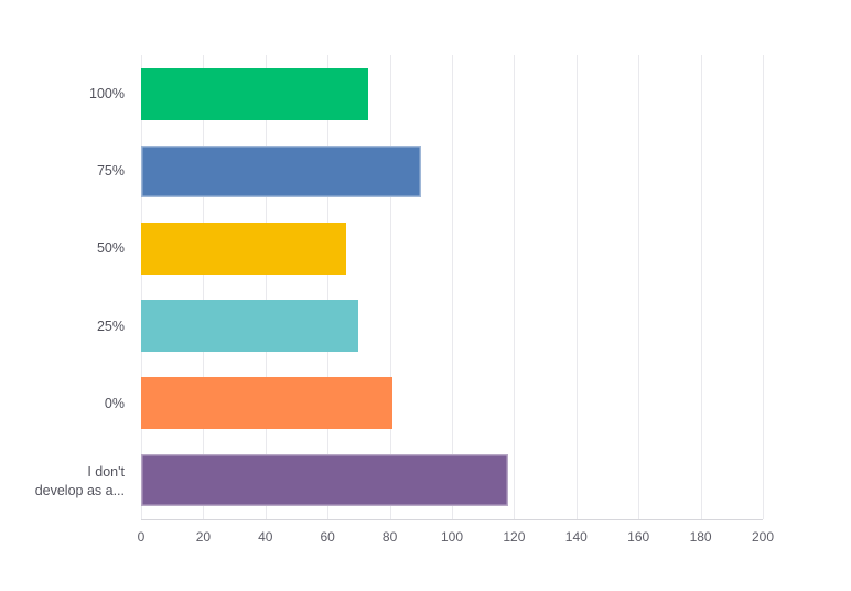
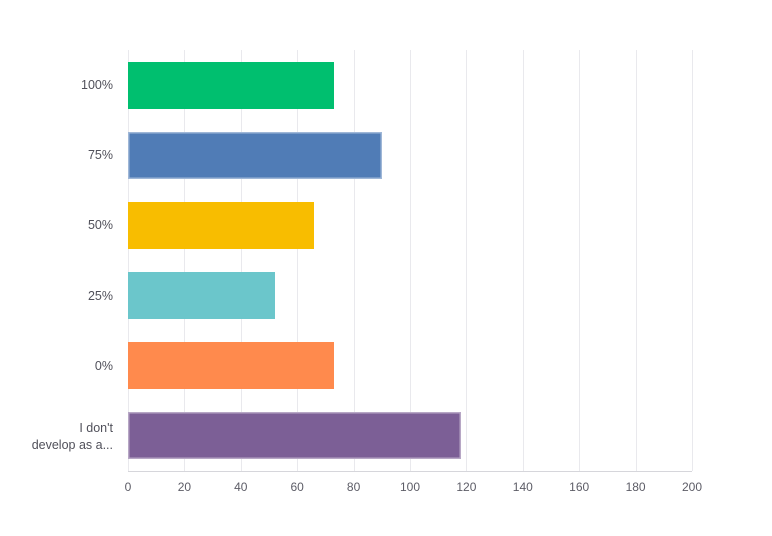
25%: 70 -> 52
0%: 81 -> 73
